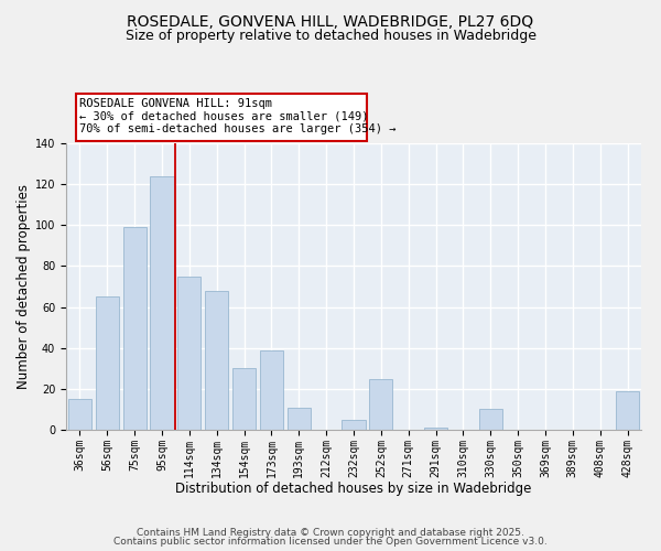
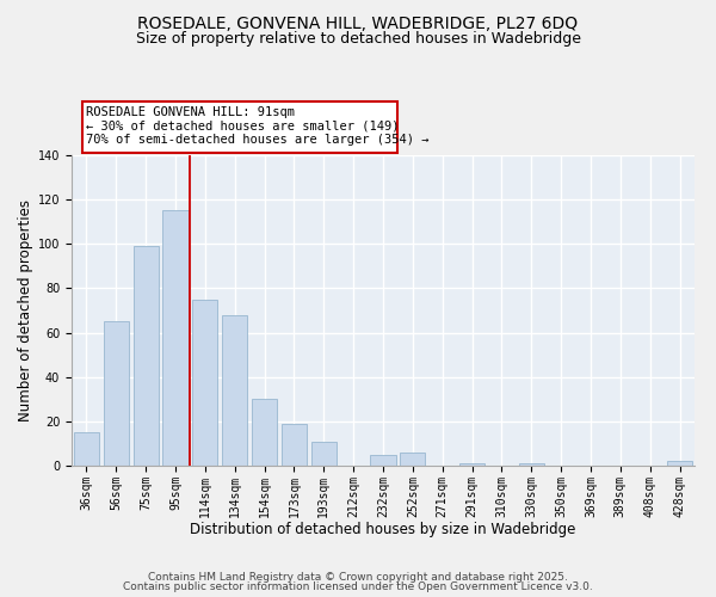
95sqm: 124 -> 115
173sqm: 39 -> 19
252sqm: 25 -> 6
330sqm: 10 -> 1
428sqm: 19 -> 2
